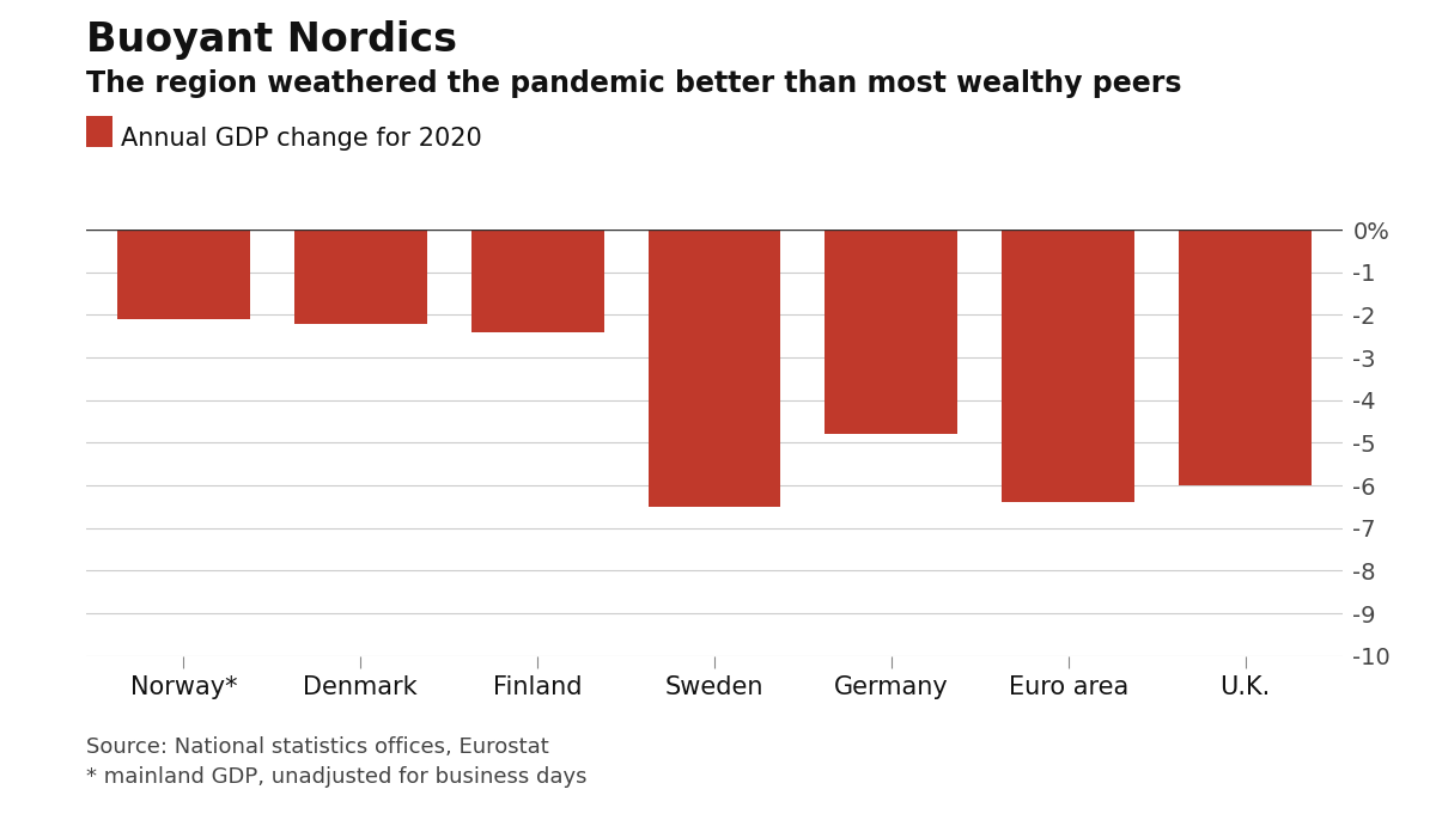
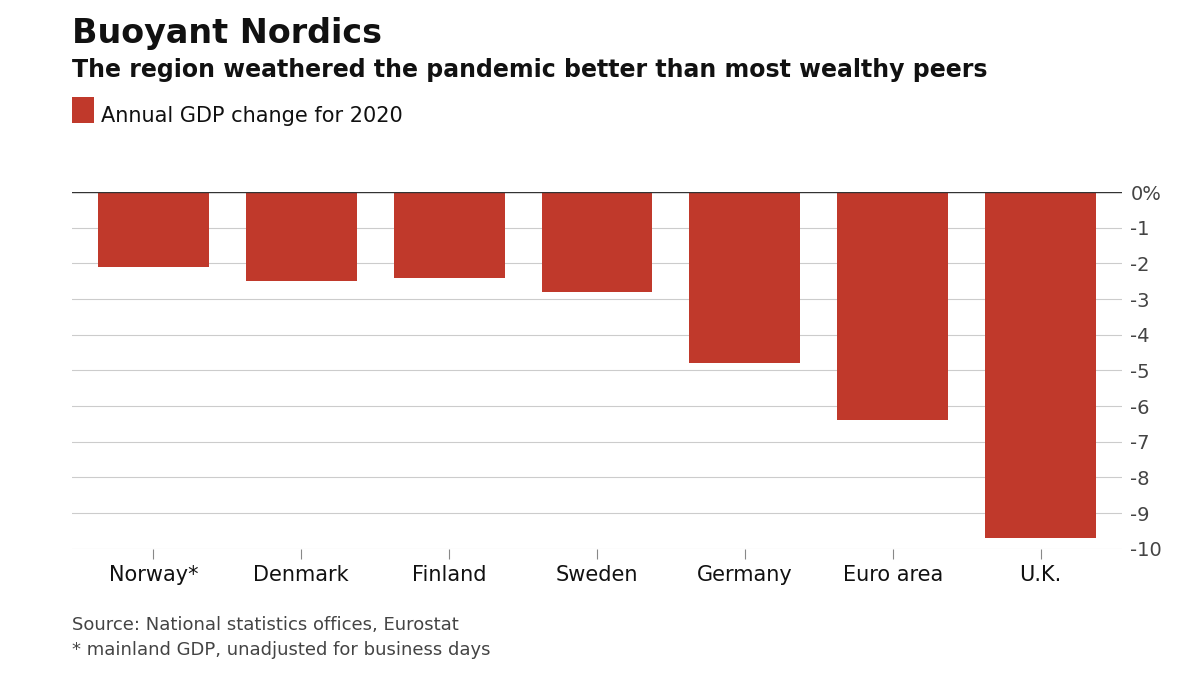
Denmark: -2.2 -> -2.5
Sweden: -6.5 -> -2.8
U.K.: -6.0 -> -9.7
